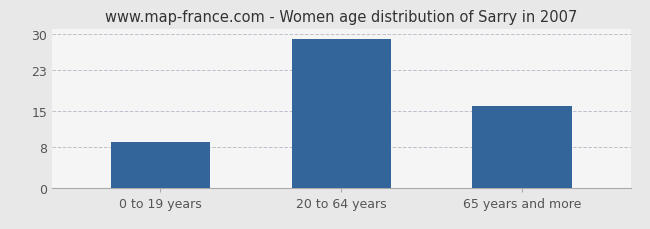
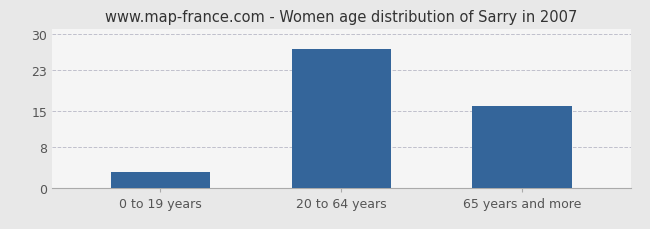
0 to 19 years: 9 -> 3
20 to 64 years: 29 -> 27
